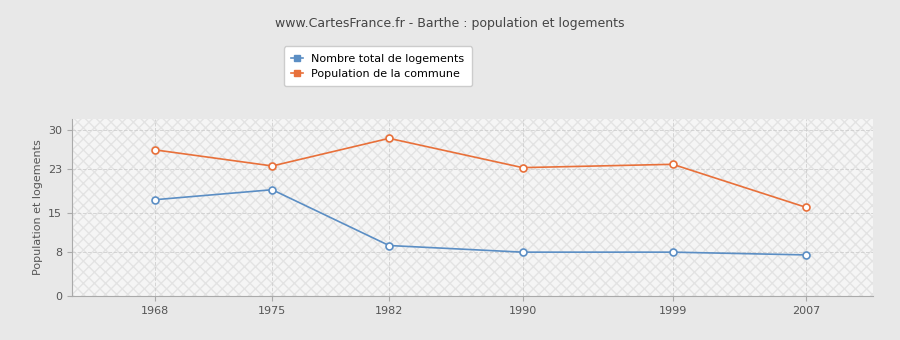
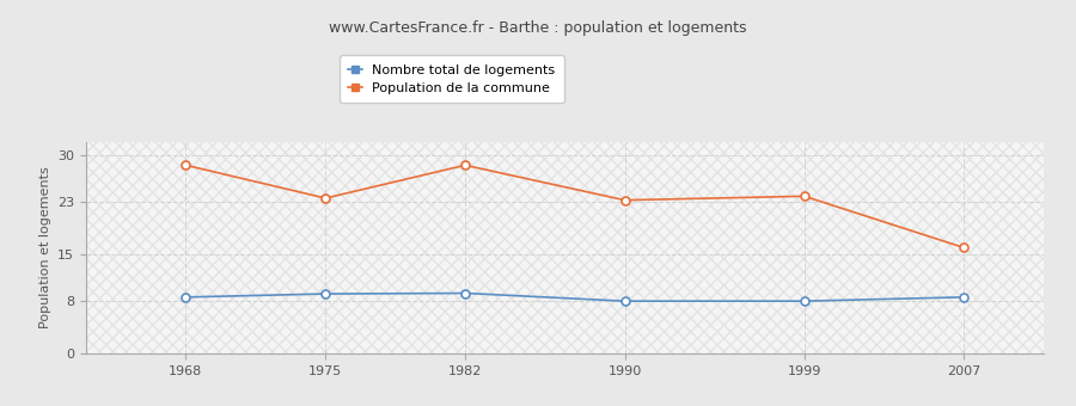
Nombre total de logements/1968: 17.4 -> 8.5
Population de la commune/1968: 26.4 -> 28.5
Nombre total de logements/1975: 19.2 -> 9.0
Nombre total de logements/2007: 7.4 -> 8.5
